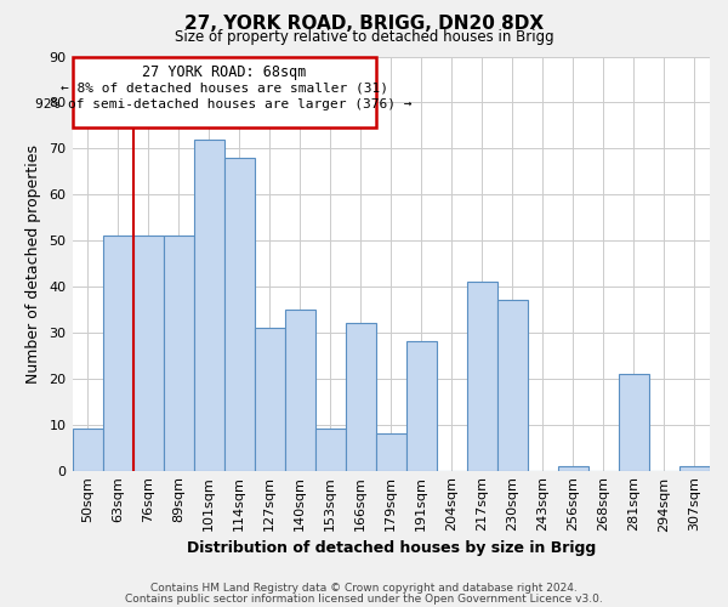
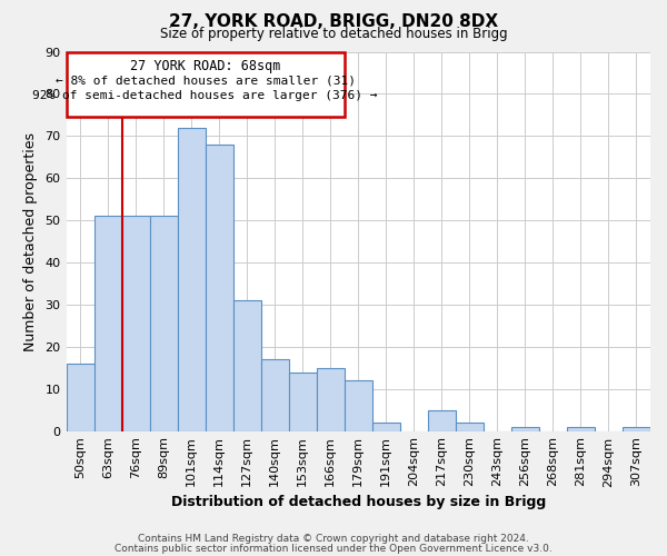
50sqm: 9 -> 16
140sqm: 35 -> 17
153sqm: 9 -> 14
166sqm: 32 -> 15
179sqm: 8 -> 12
191sqm: 28 -> 2
217sqm: 41 -> 5
230sqm: 37 -> 2
281sqm: 21 -> 1
